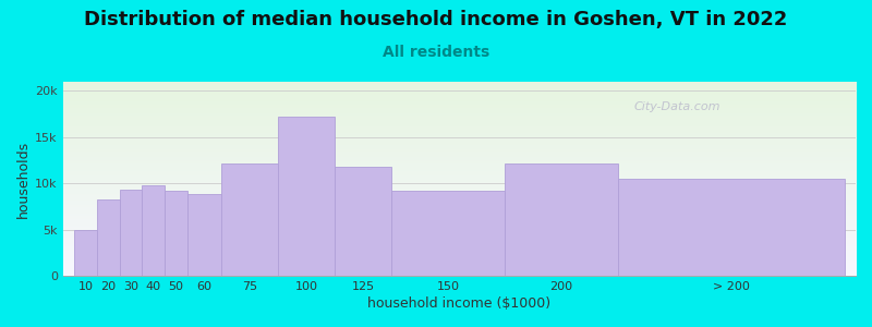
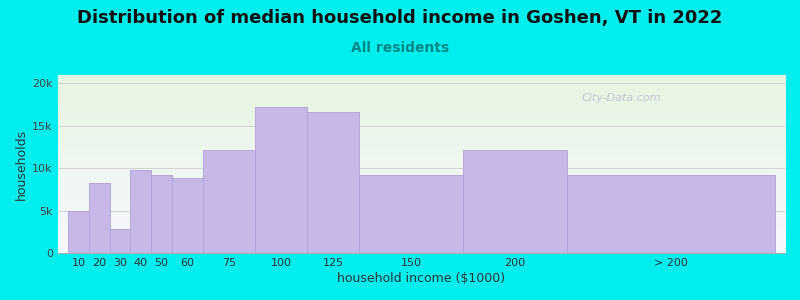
30: 9.3k -> 2.8k
125: 11.8k -> 16.6k
> 200: 10.5k -> 9.2k
